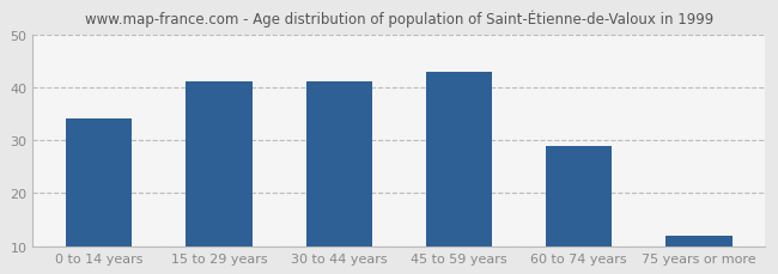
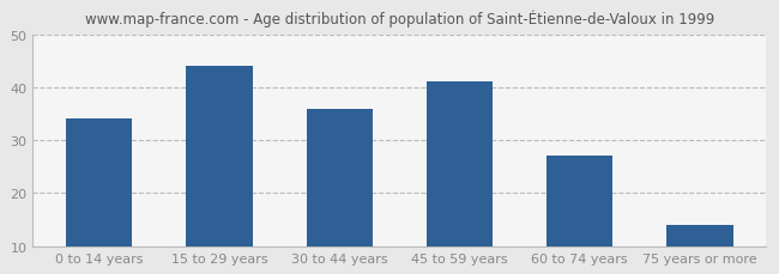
15 to 29 years: 41 -> 44
30 to 44 years: 41 -> 36
45 to 59 years: 43 -> 41
60 to 74 years: 29 -> 27
75 years or more: 12 -> 14
